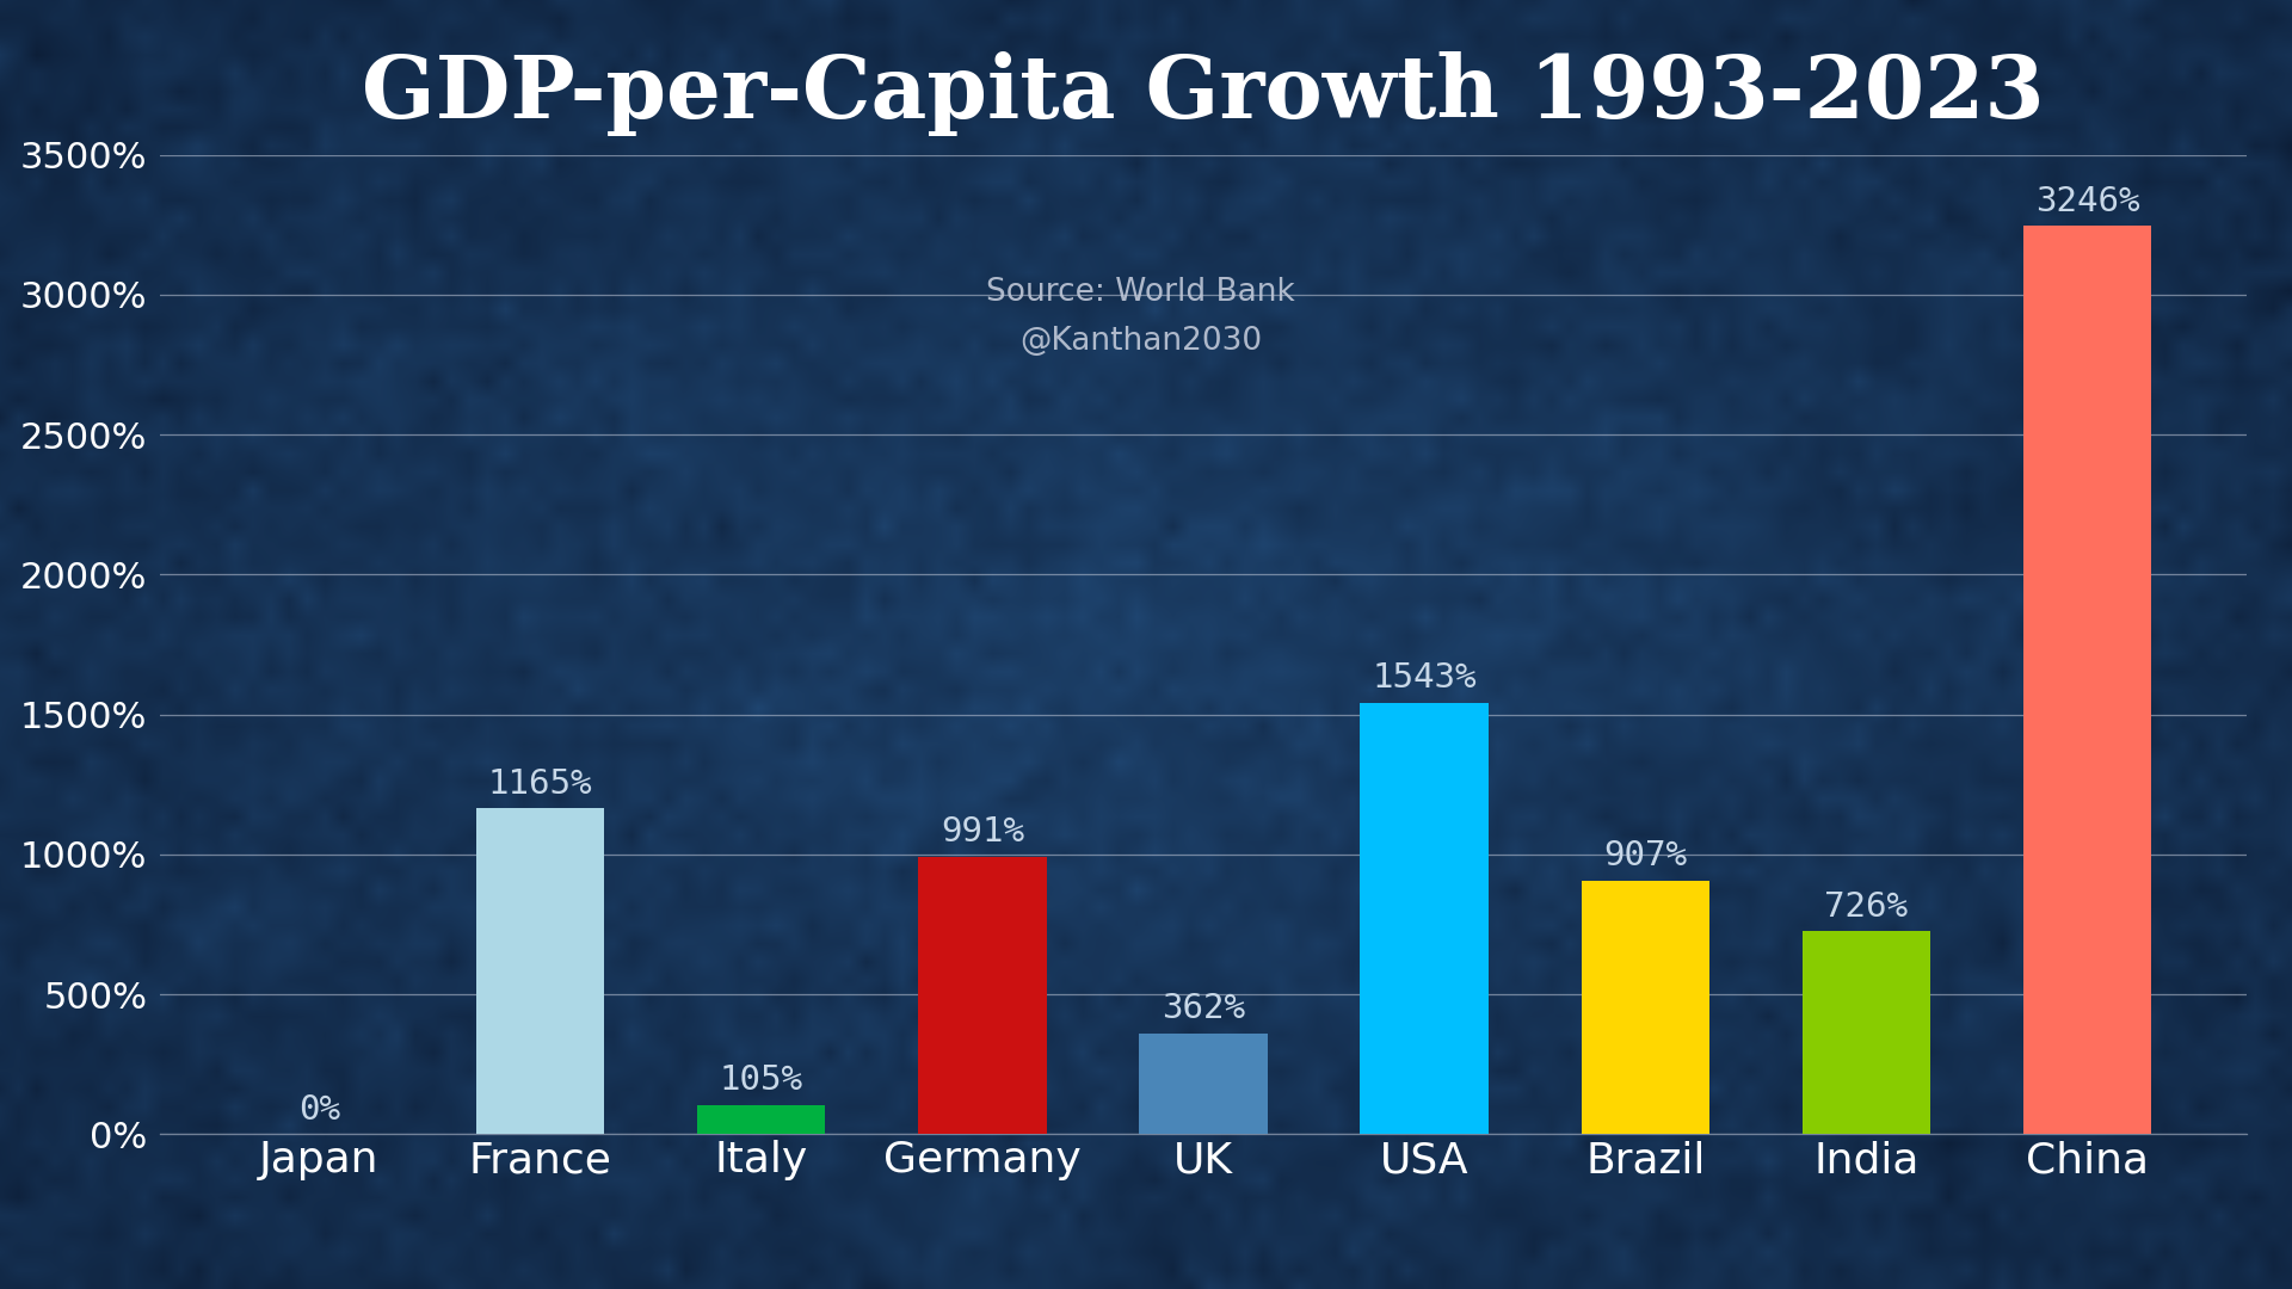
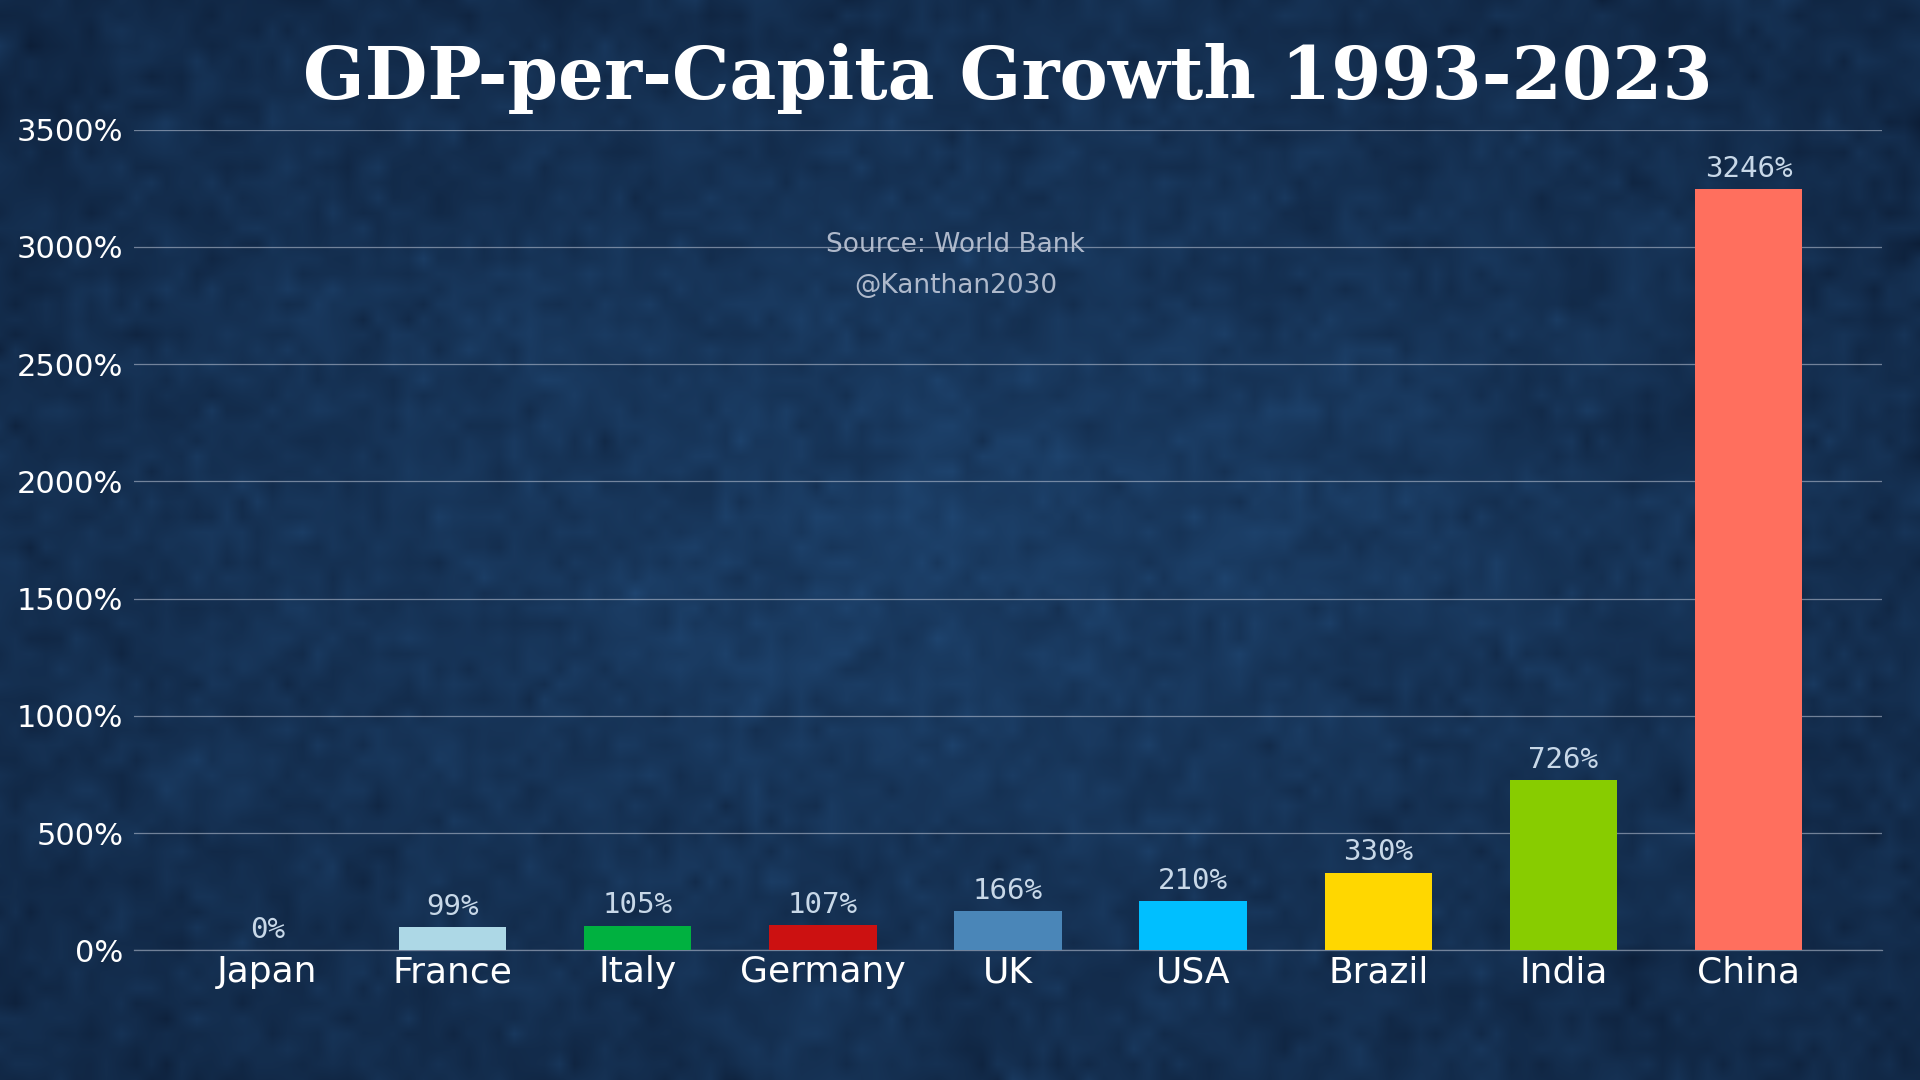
France: 1165% -> 99%
Germany: 991% -> 107%
UK: 362% -> 166%
USA: 1543% -> 210%
Brazil: 907% -> 330%
